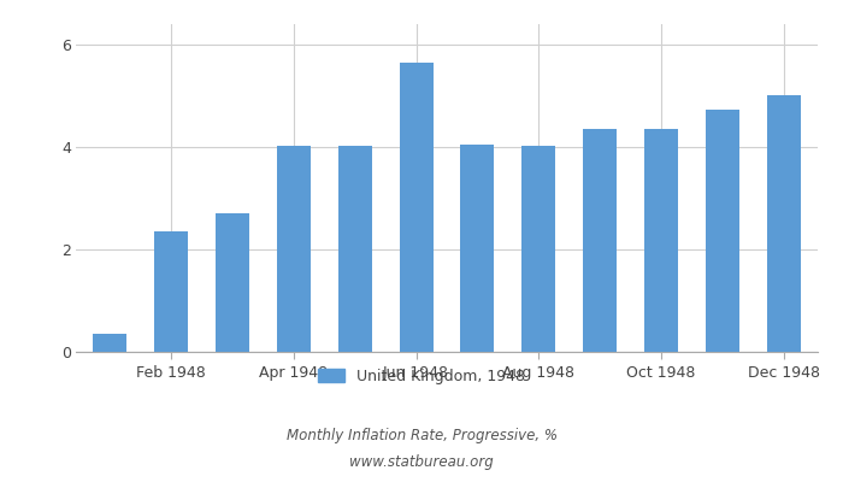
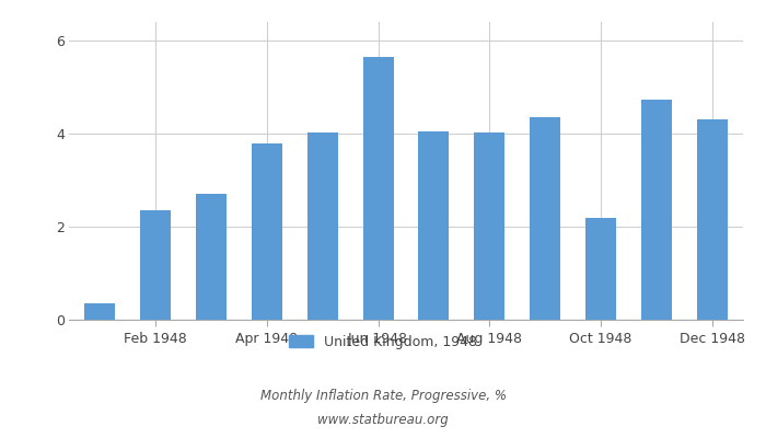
Apr 1948: 4.02 -> 3.80
Oct 1948: 4.35 -> 2.20
Dec 1948: 5.02 -> 4.30
